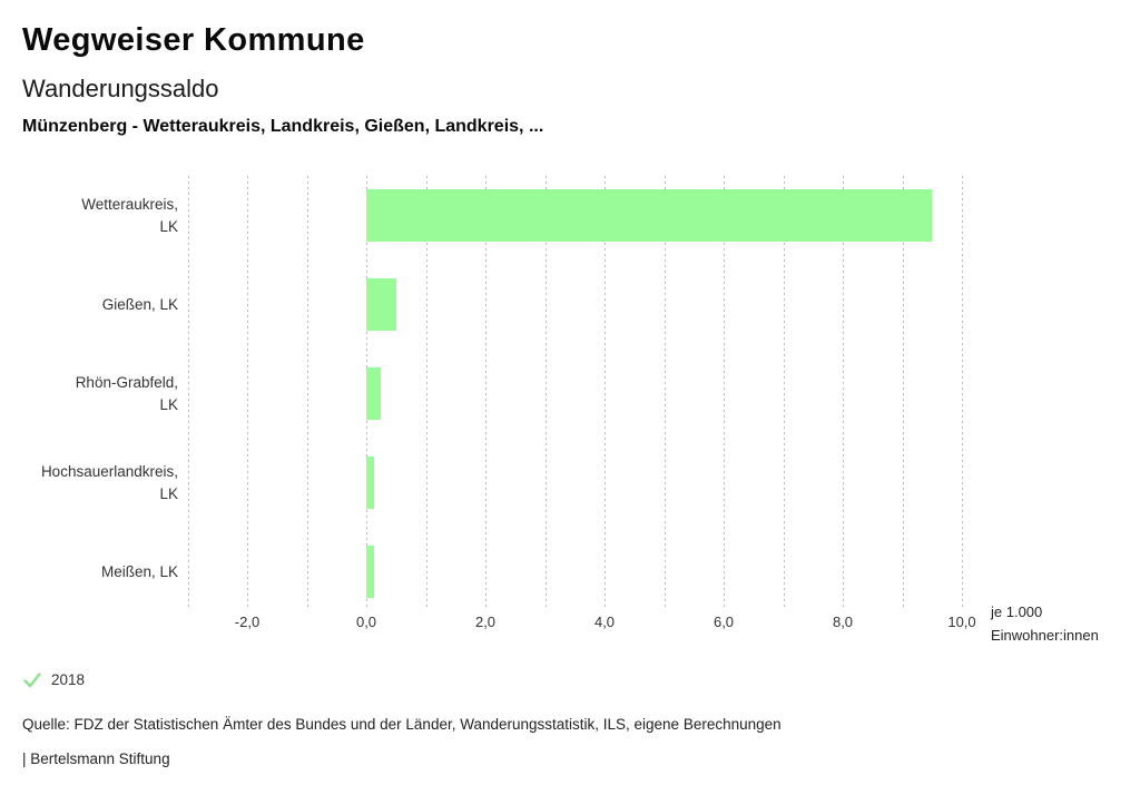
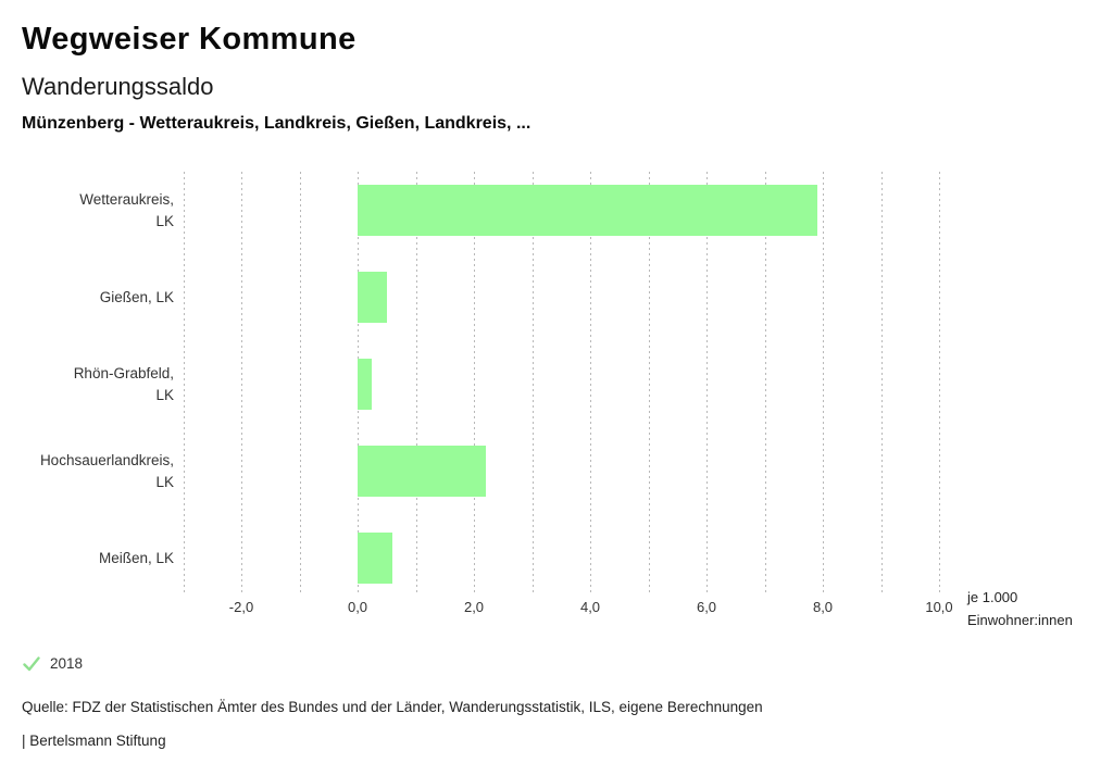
Wetteraukreis, LK: 9,5 -> 7,9
Hochsauerlandkreis, LK: 0,1 -> 2,2
Meißen, LK: 0,1 -> 0,6
